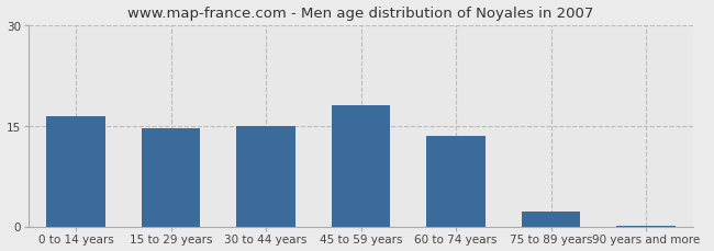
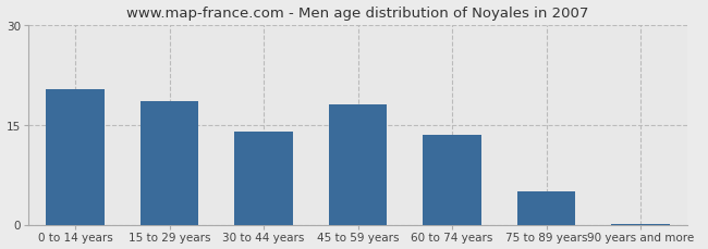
0 to 14 years: 16.5 -> 20.4
15 to 29 years: 14.7 -> 18.6
30 to 44 years: 15.0 -> 14.0
75 to 89 years: 2.2 -> 5.0
